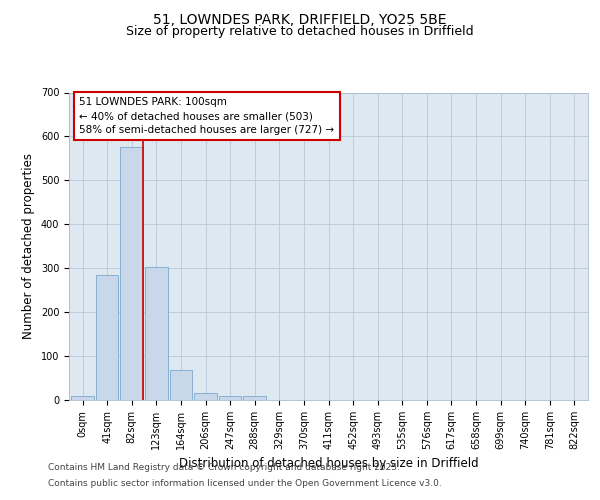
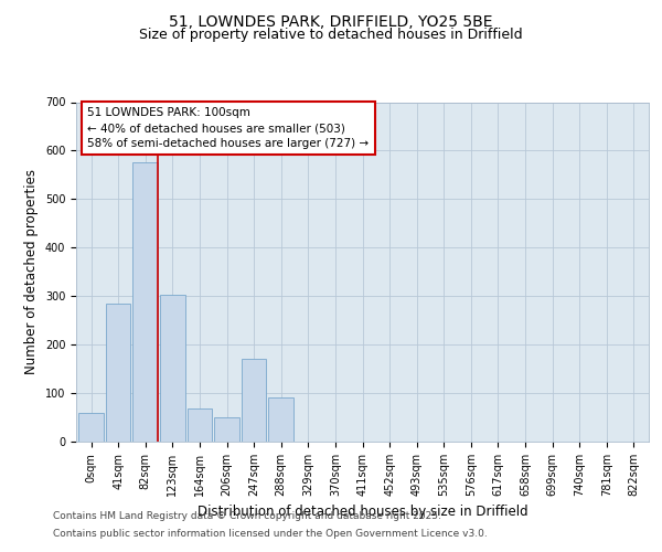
0sqm: 8 -> 60
206sqm: 15 -> 50
247sqm: 10 -> 170
288sqm: 9 -> 90
